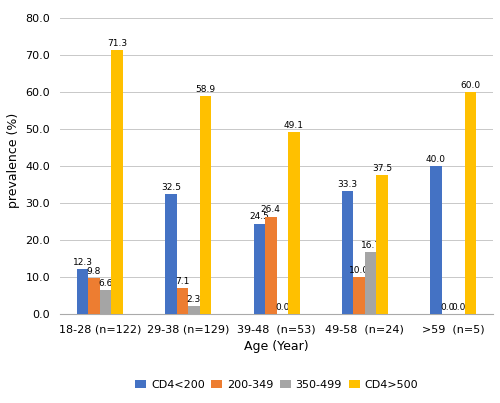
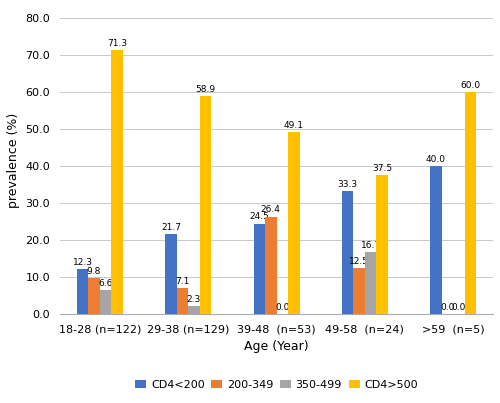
CD4<200/29-38 (n=129): 32.5 -> 21.7
200-349/49-58 (n=24): 10.0 -> 12.5
